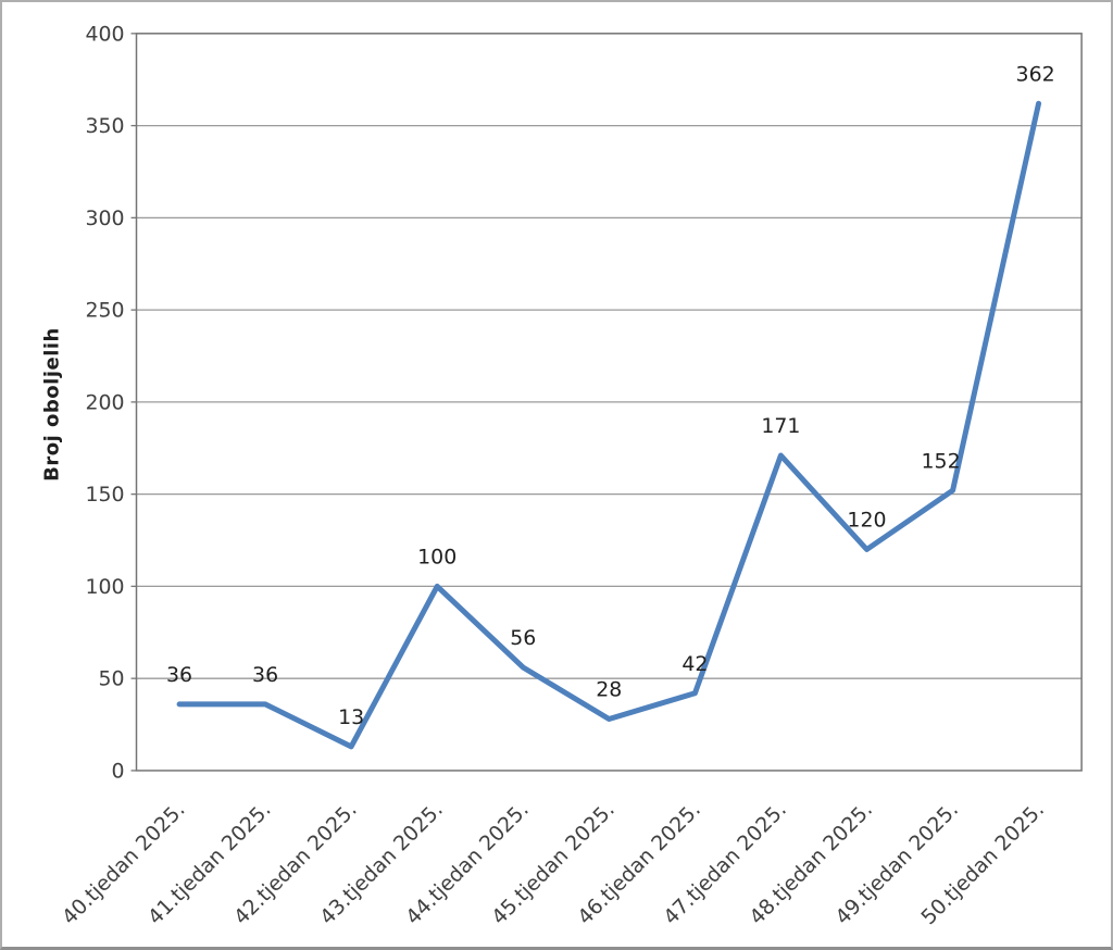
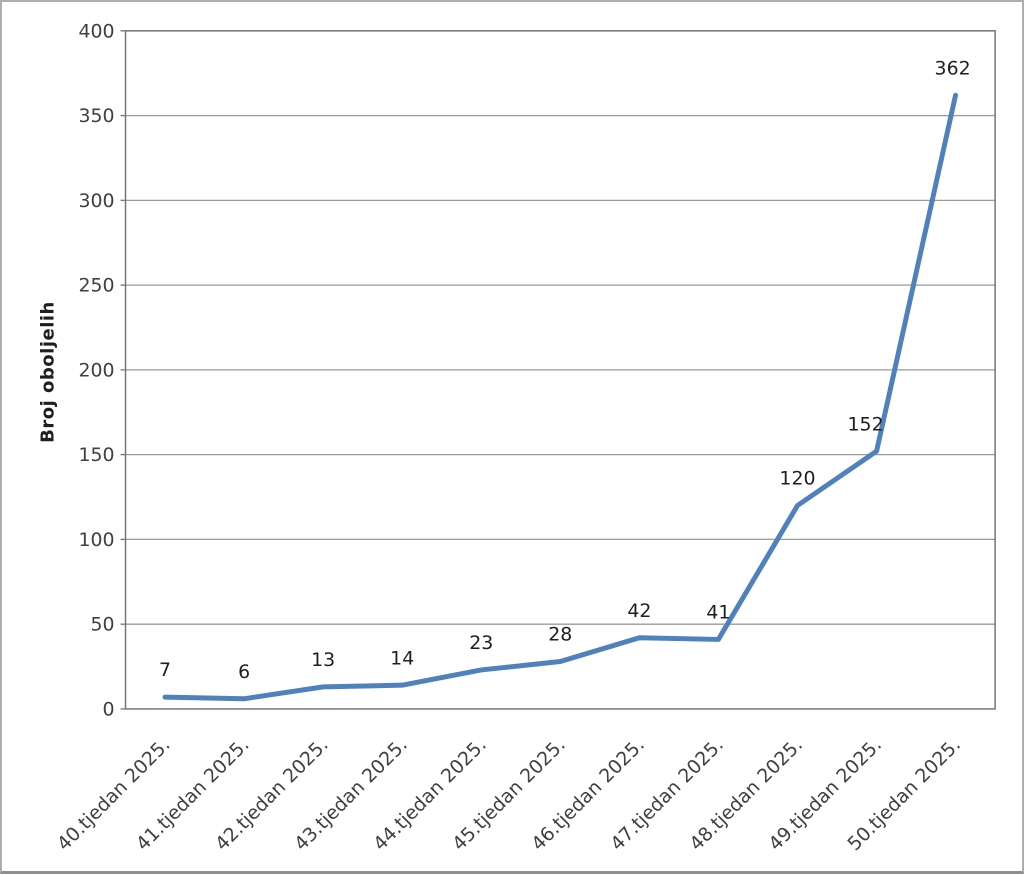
40.tjedan 2025.: 36 -> 7
41.tjedan 2025.: 36 -> 6
43.tjedan 2025.: 100 -> 14
44.tjedan 2025.: 56 -> 23
47.tjedan 2025.: 171 -> 41
